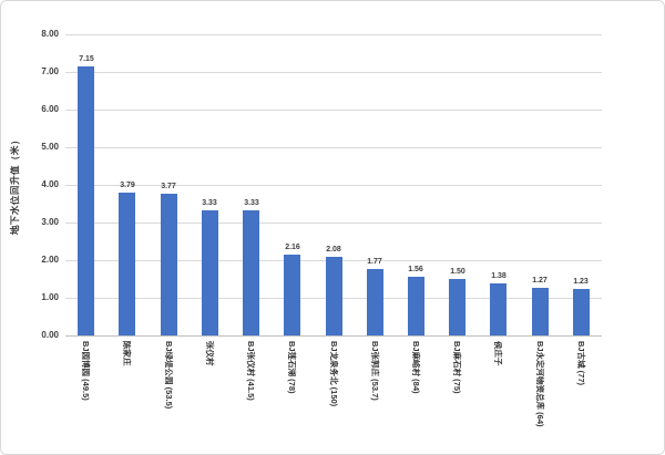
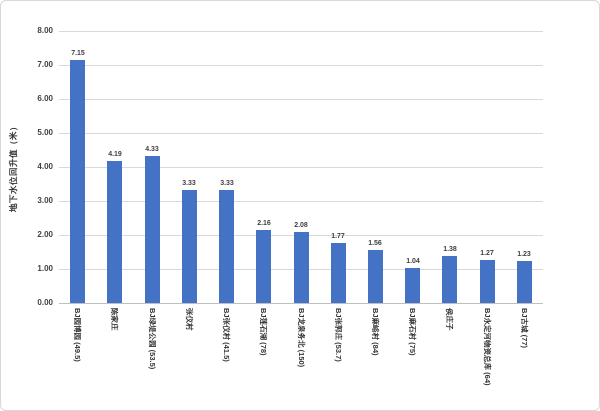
陈家庄: 3.79 -> 4.19
BJ绿堤公园 (53.5): 3.77 -> 4.33
BJ麻石村 (75): 1.50 -> 1.04
